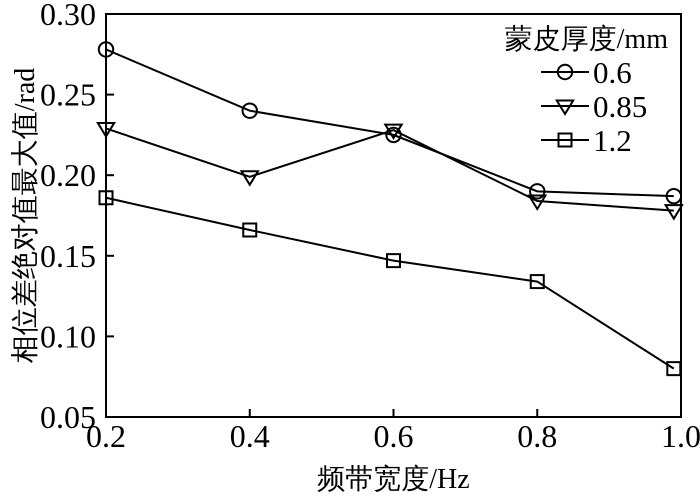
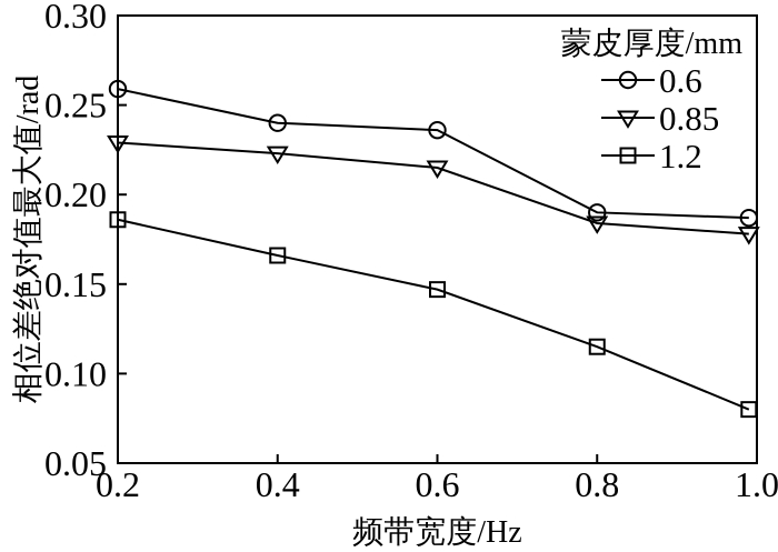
0.6/0.2: 0.278 -> 0.259
0.85/0.4: 0.199 -> 0.223
0.6/0.6: 0.225 -> 0.236
0.85/0.6: 0.228 -> 0.215
1.2/0.8: 0.134 -> 0.115
